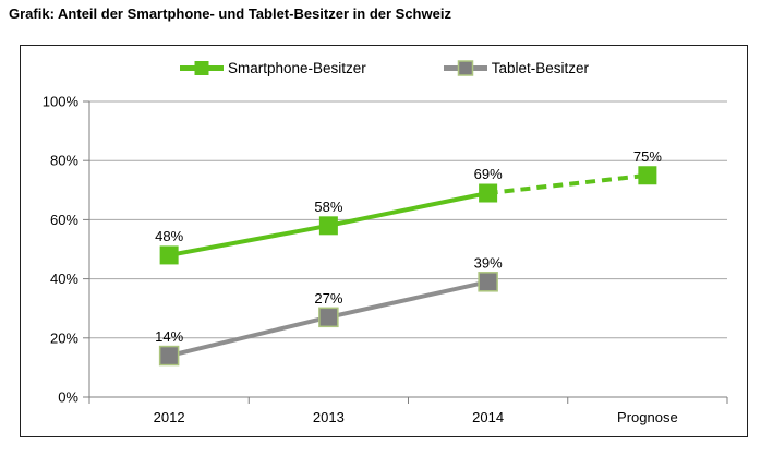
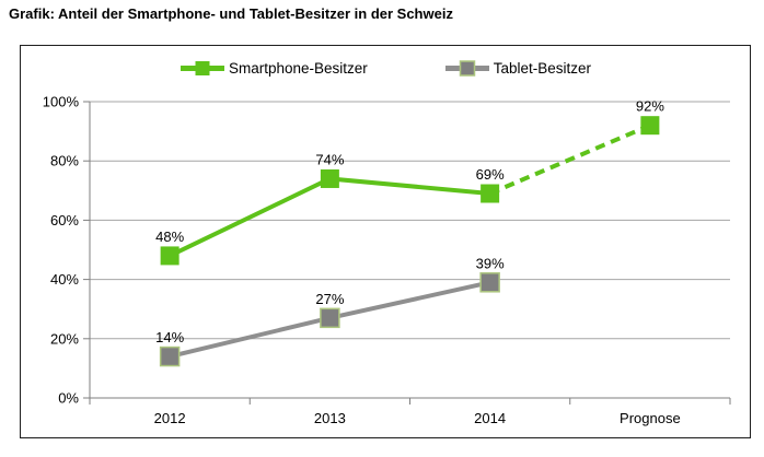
Smartphone-Besitzer/2013: 58% -> 74%
Smartphone-Besitzer/Prognose: 75% -> 92%
